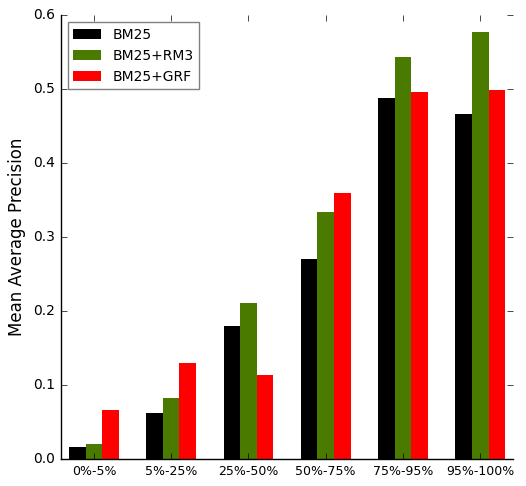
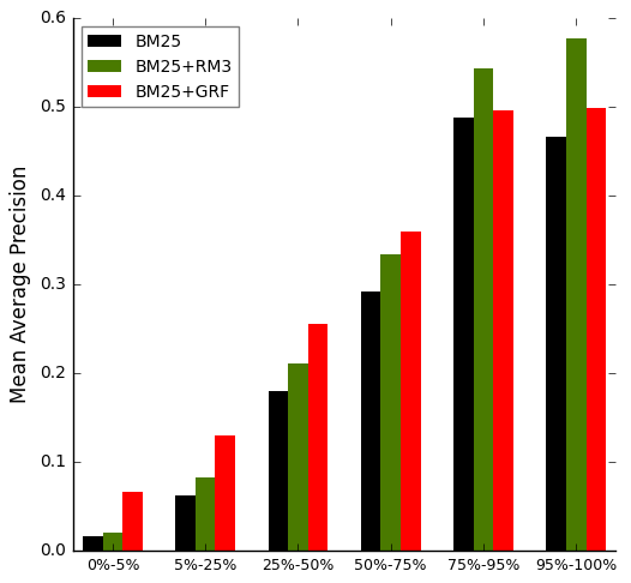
BM25+GRF/25%-50%: 0.114 -> 0.256
BM25/50%-75%: 0.270 -> 0.292
